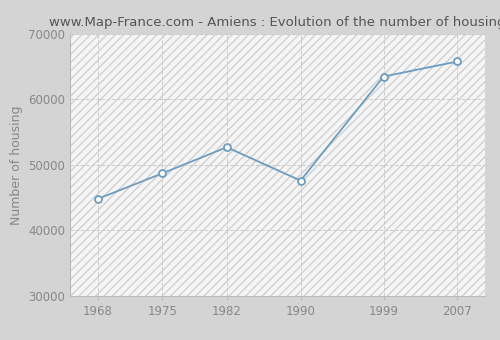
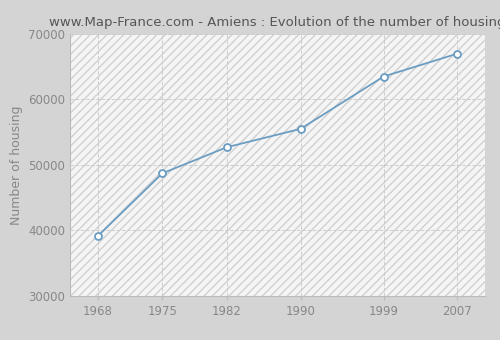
1968: 44800 -> 39100
1990: 47600 -> 55500
2007: 65800 -> 67000
